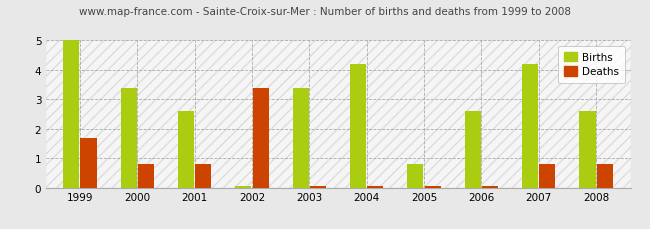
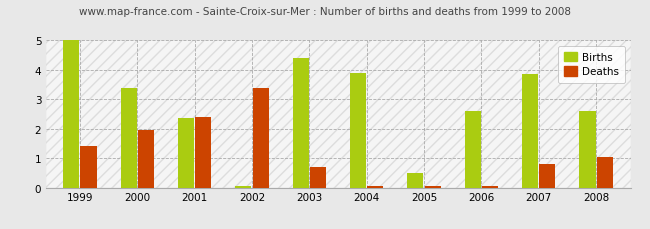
Deaths/1999: 1.70 -> 1.40
Deaths/2000: 0.80 -> 1.95
Births/2001: 2.60 -> 2.35
Deaths/2001: 0.80 -> 2.40
Births/2003: 3.40 -> 4.40
Deaths/2003: 0.04 -> 0.70
Births/2004: 4.20 -> 3.90
Births/2005: 0.80 -> 0.50
Births/2007: 4.20 -> 3.85
Deaths/2008: 0.80 -> 1.05
